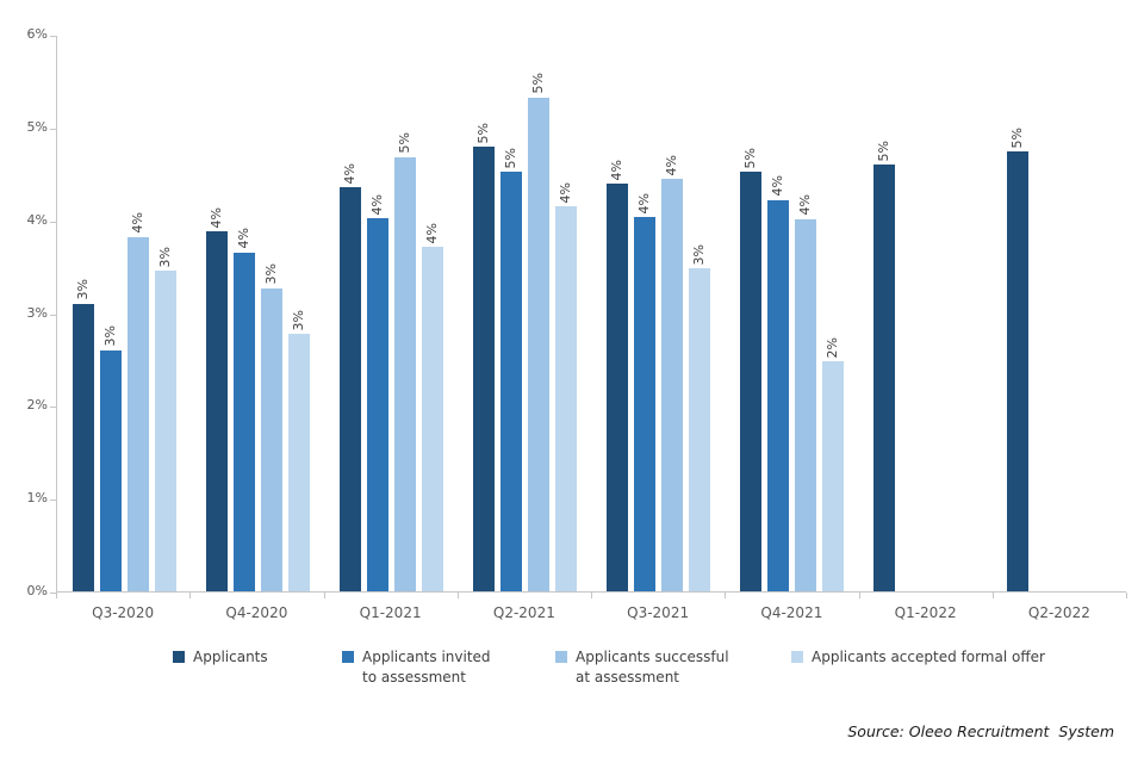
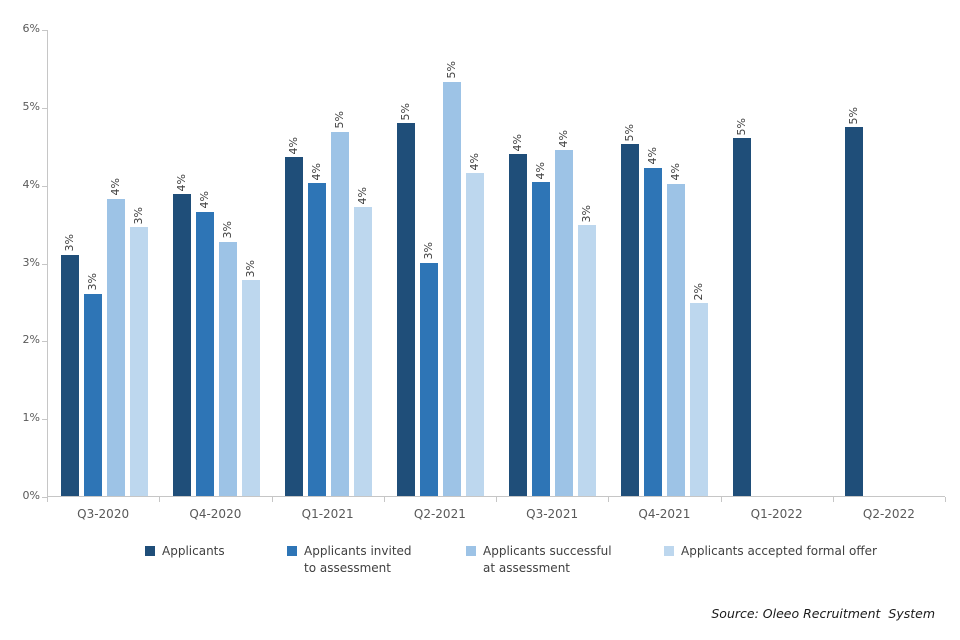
Applicants invited to assessment/Q2-2021: 5% -> 3%
